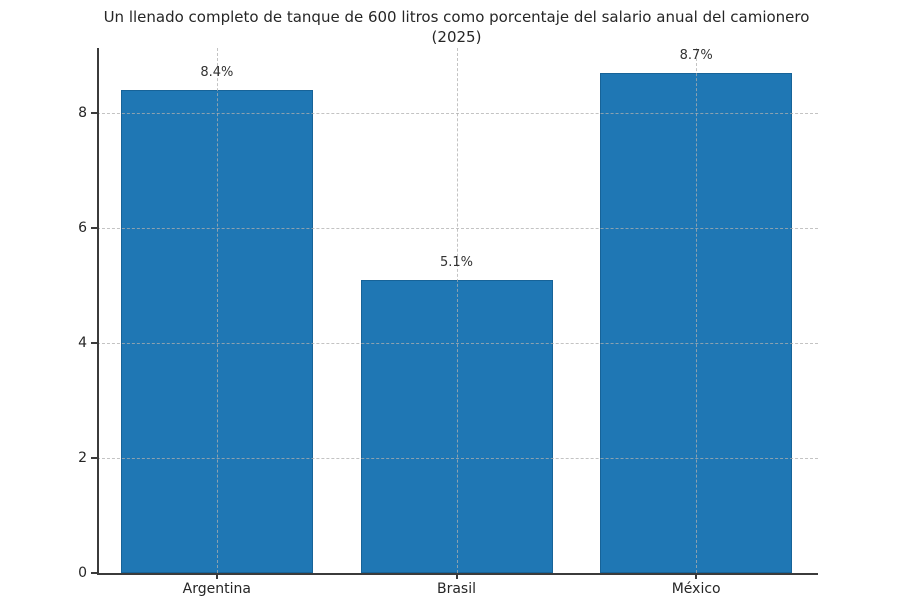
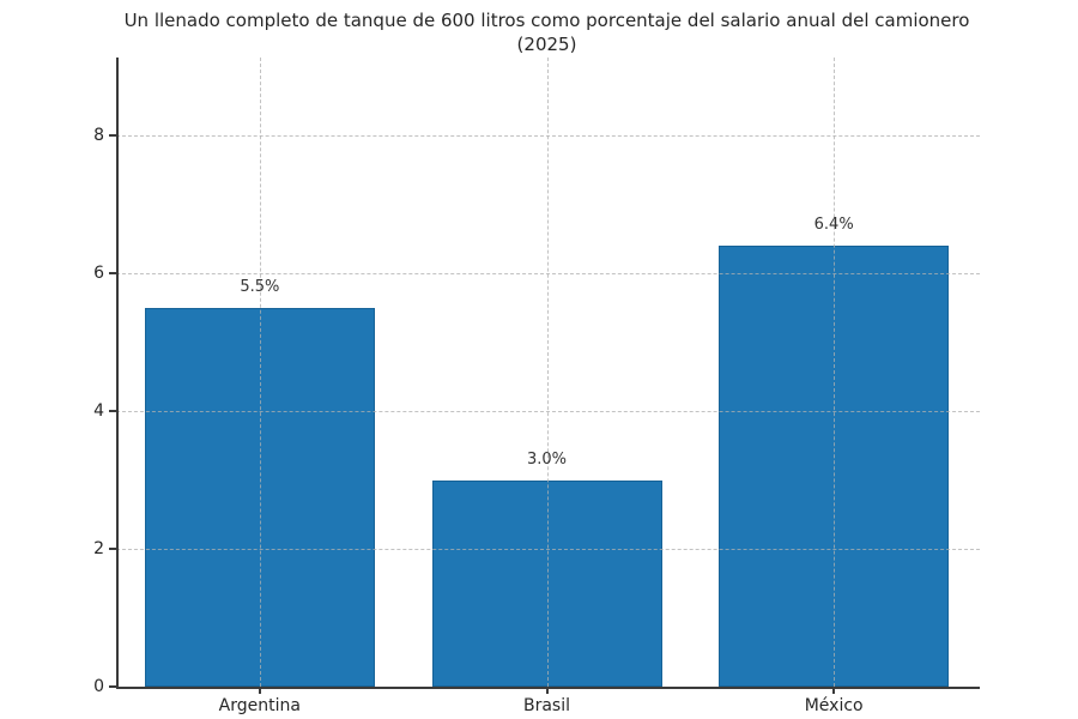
Argentina: 8.4% -> 5.5%
Brasil: 5.1% -> 3.0%
México: 8.7% -> 6.4%
